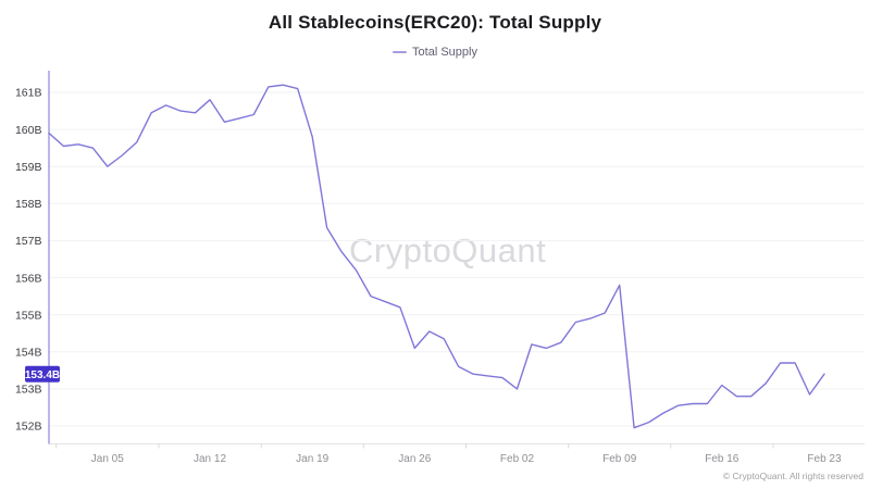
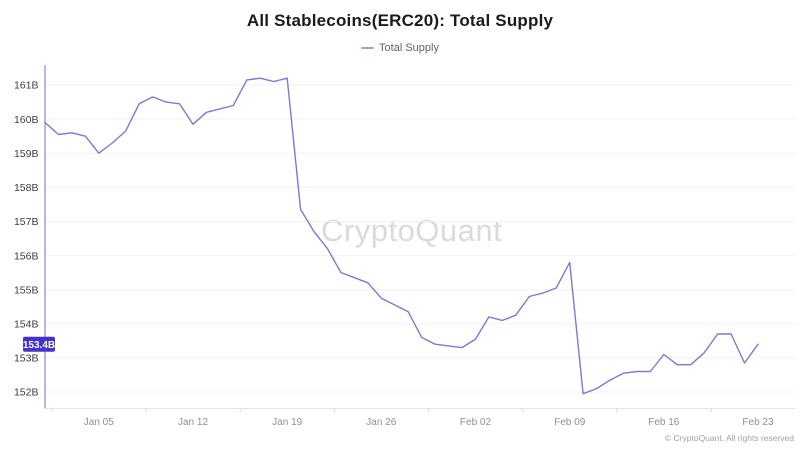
Jan 12: 160.8B -> 159.8B
Jan 19: 159.8B -> 161.2B
Jan 26: 154.1B -> 154.8B
Feb 02: 153.0B -> 153.6B
